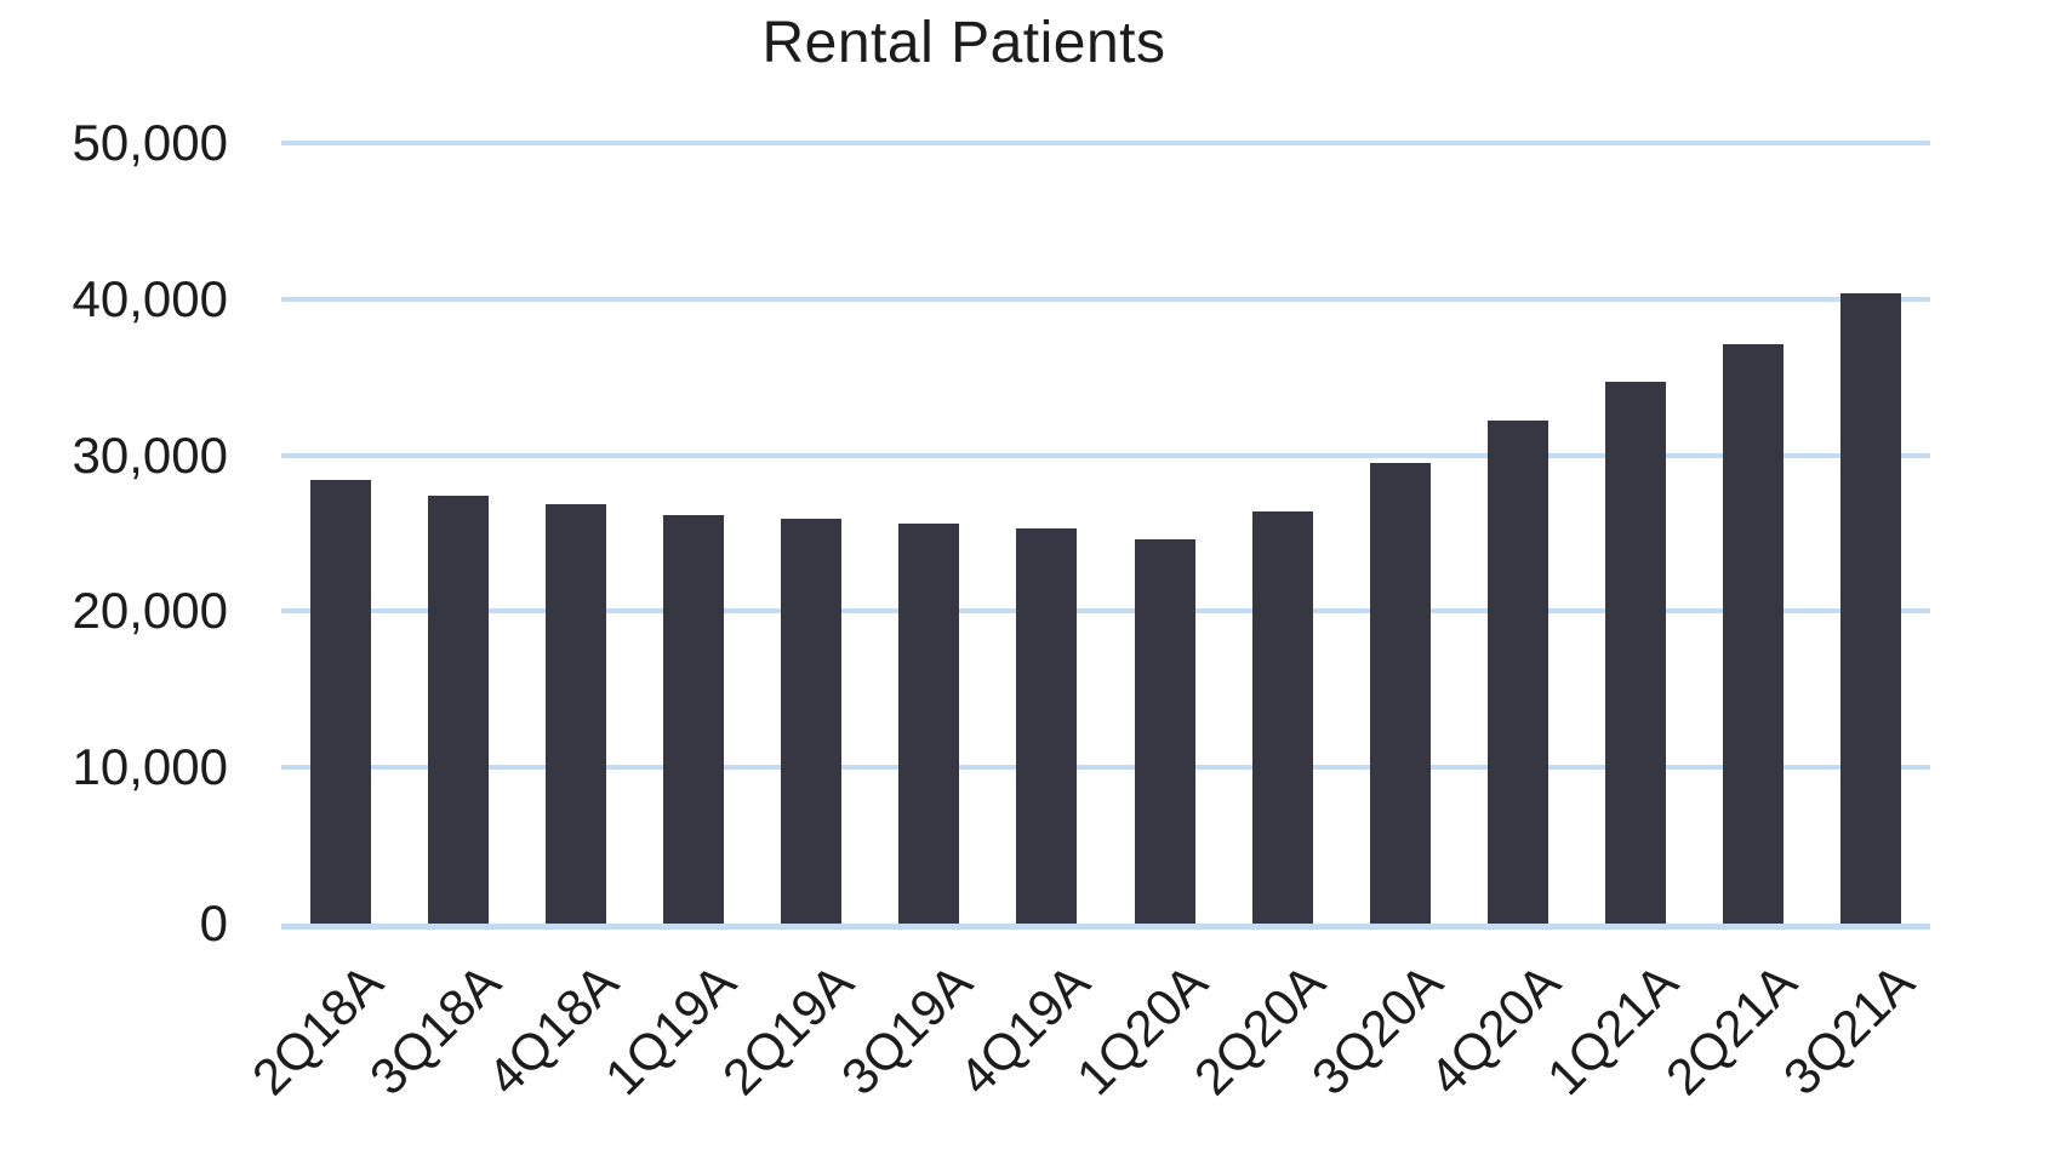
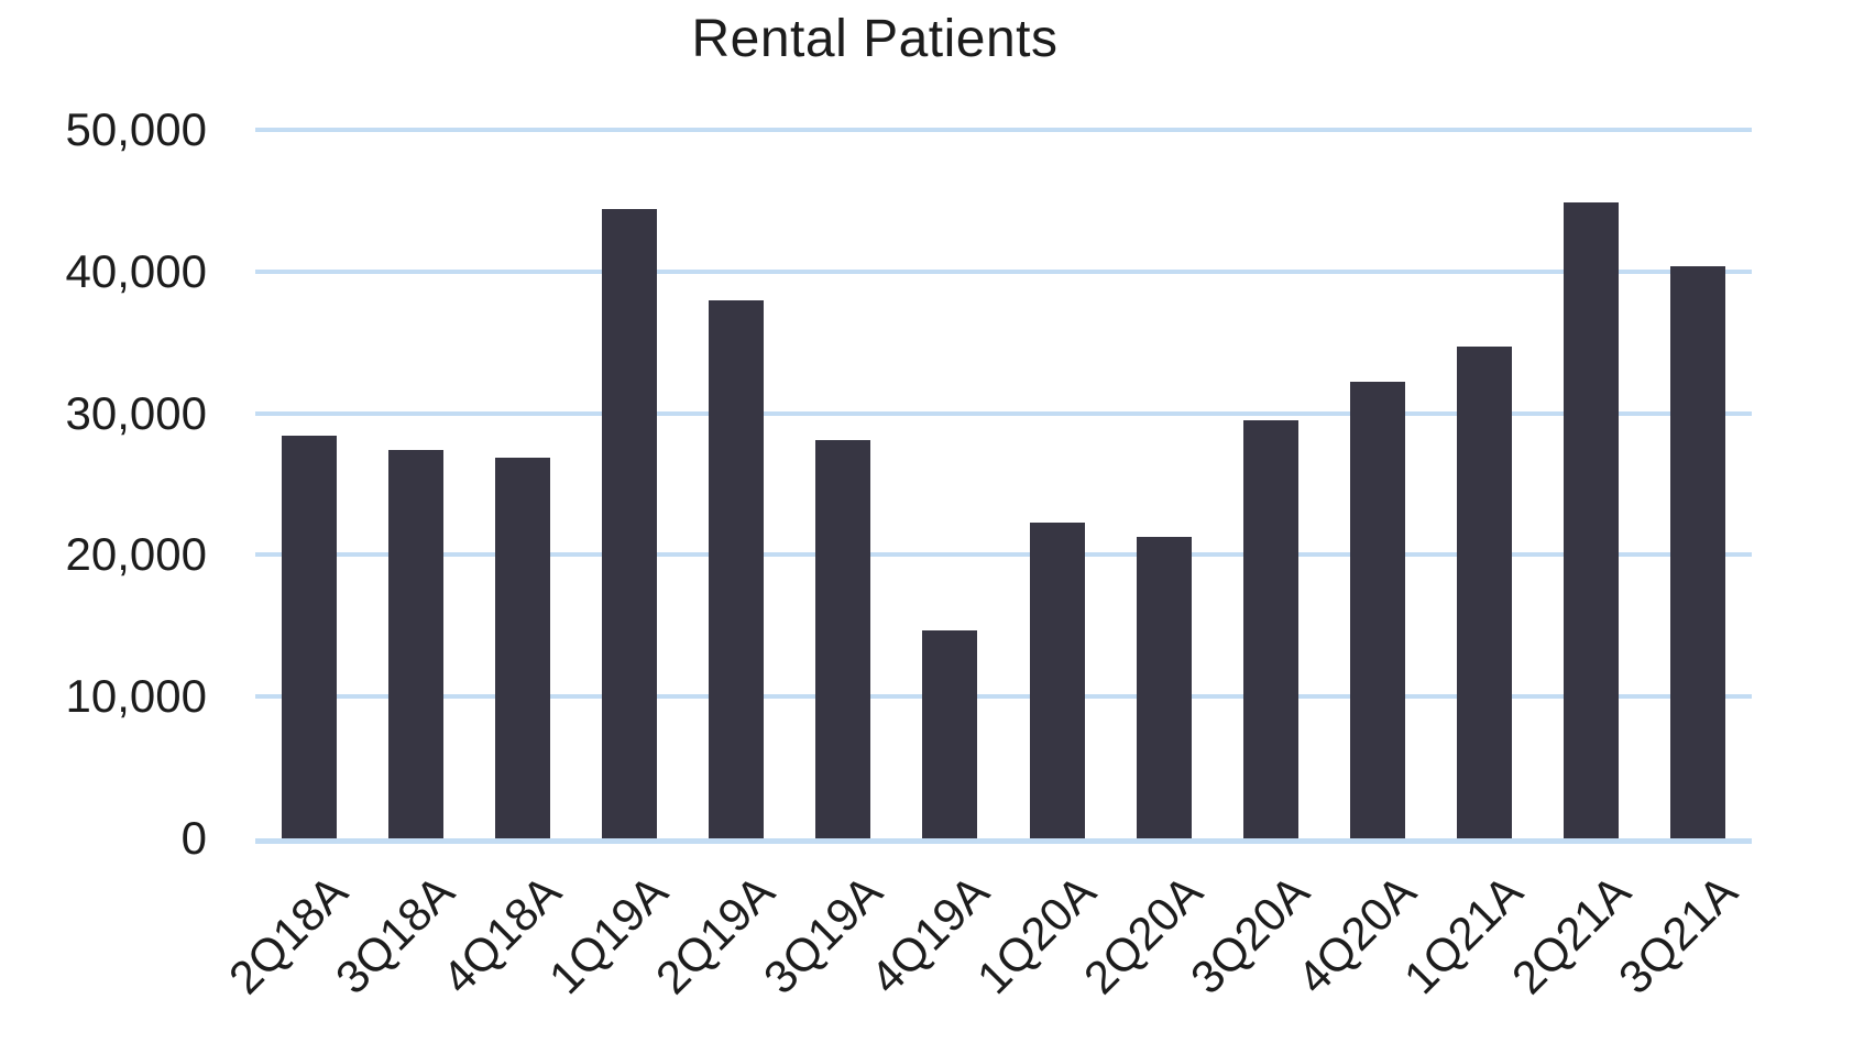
1Q19A: 26200 -> 44400
2Q19A: 25900 -> 38000
3Q19A: 25600 -> 28100
4Q19A: 25300 -> 14700
1Q20A: 24600 -> 22300
2Q20A: 26400 -> 21300
2Q21A: 37100 -> 44900
